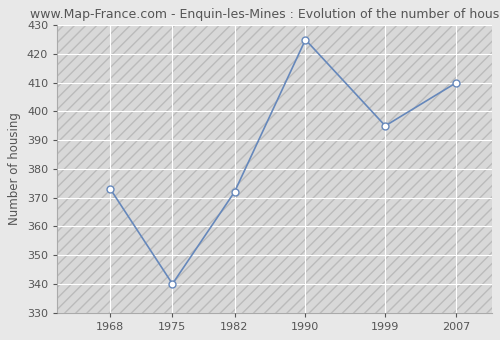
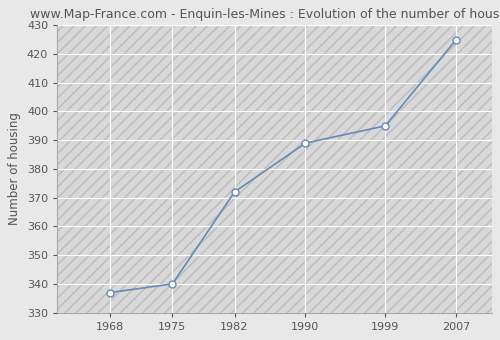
1968: 373 -> 337
1990: 425 -> 389
2007: 410 -> 425
